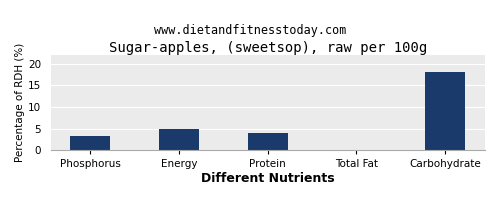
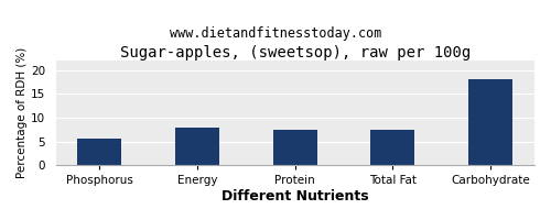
Phosphorus: 3.2 -> 5.5
Energy: 5.0 -> 8.0
Protein: 4.0 -> 7.5
Total Fat: 0.1 -> 7.5
